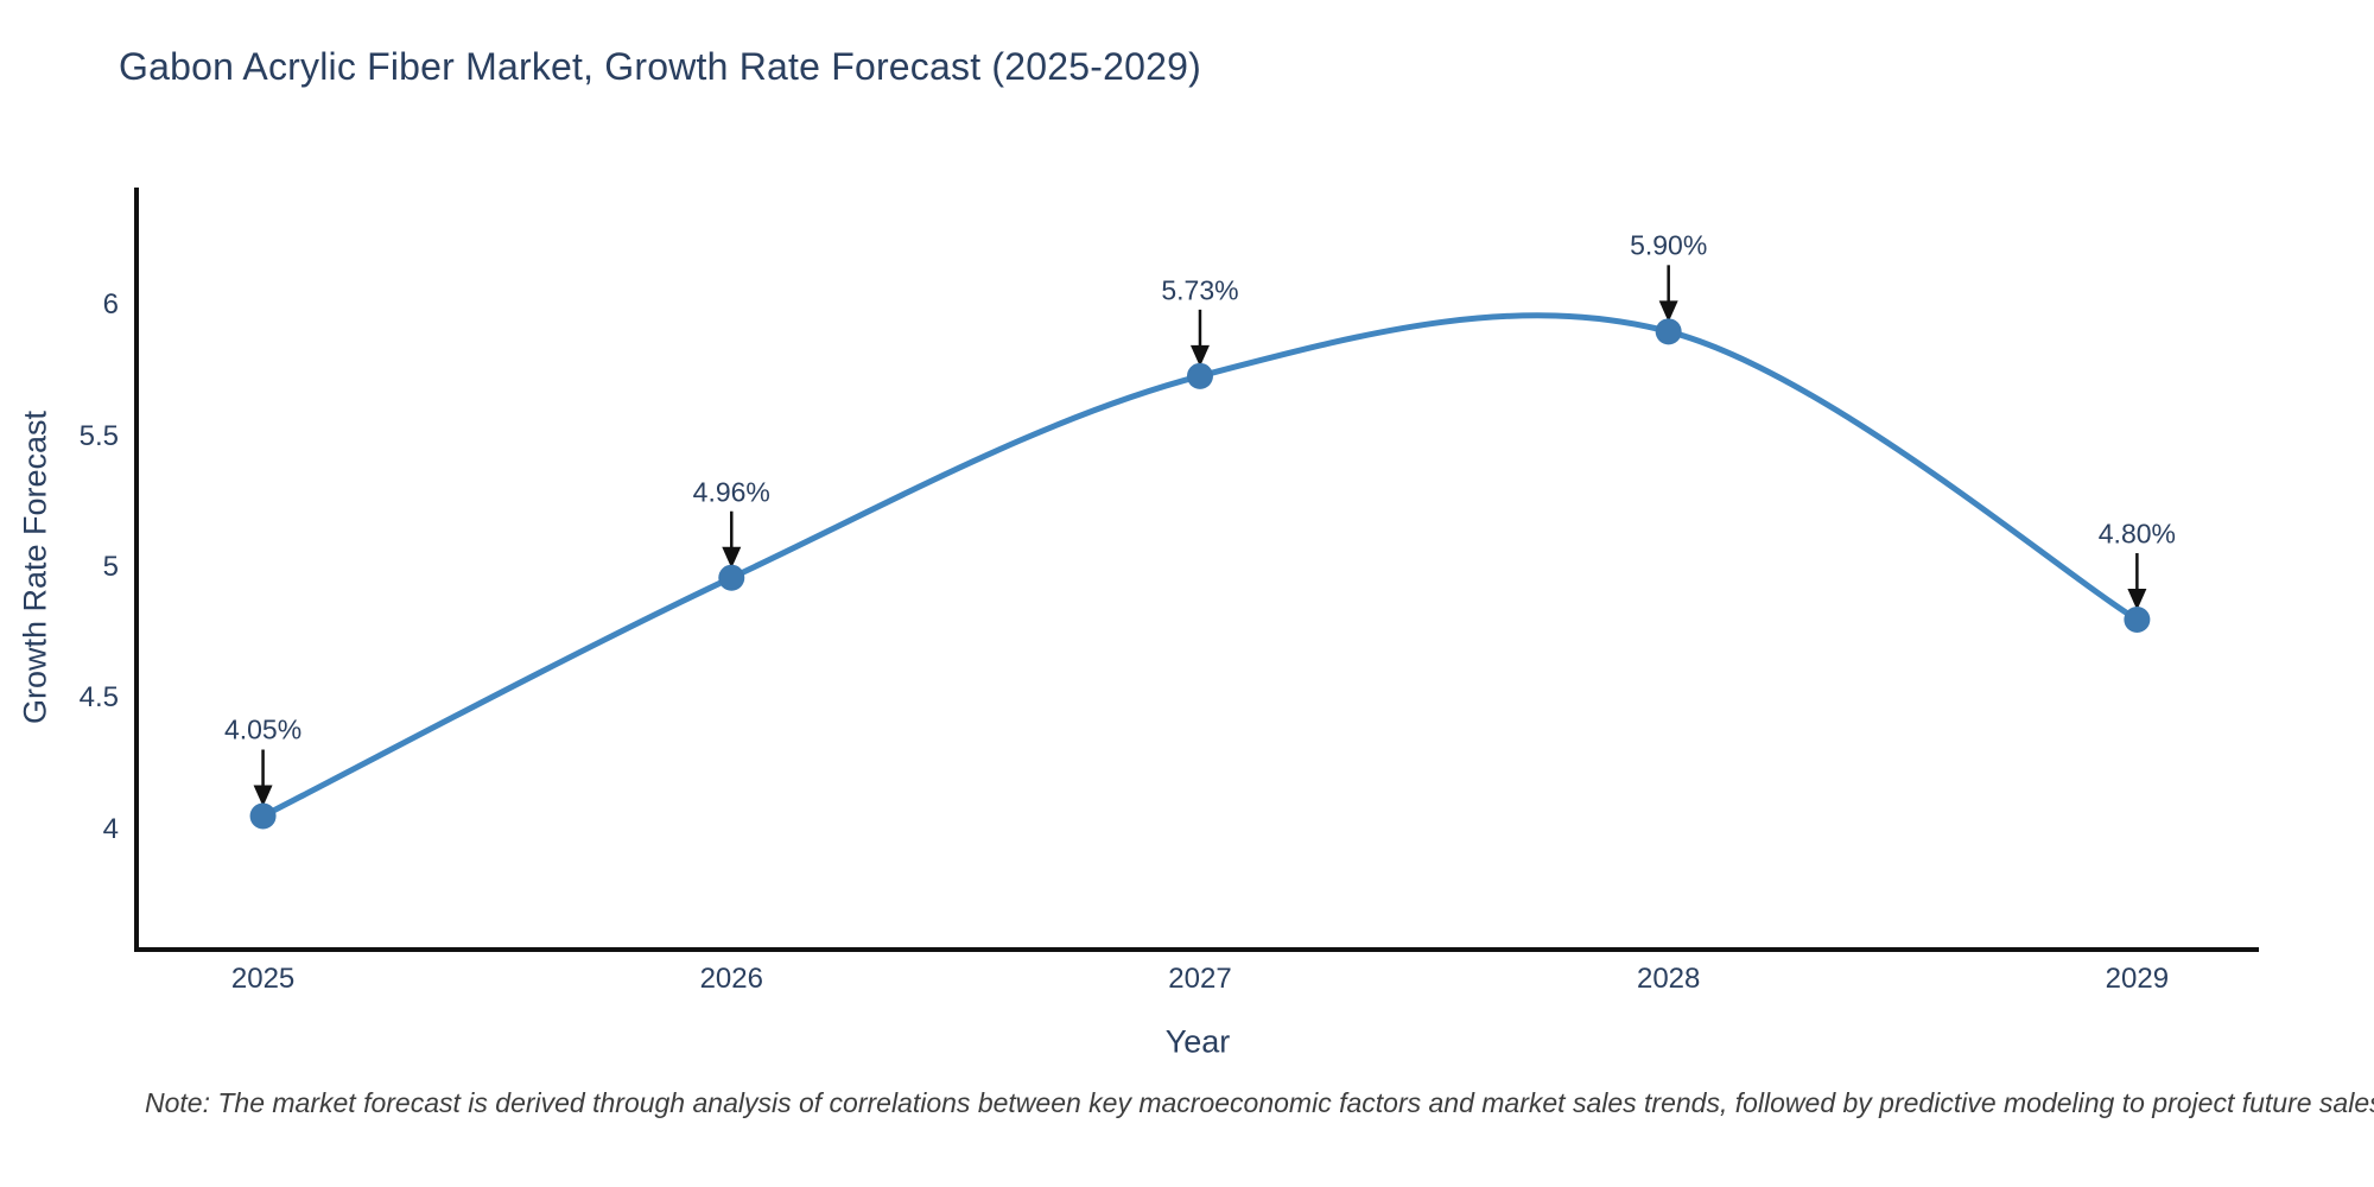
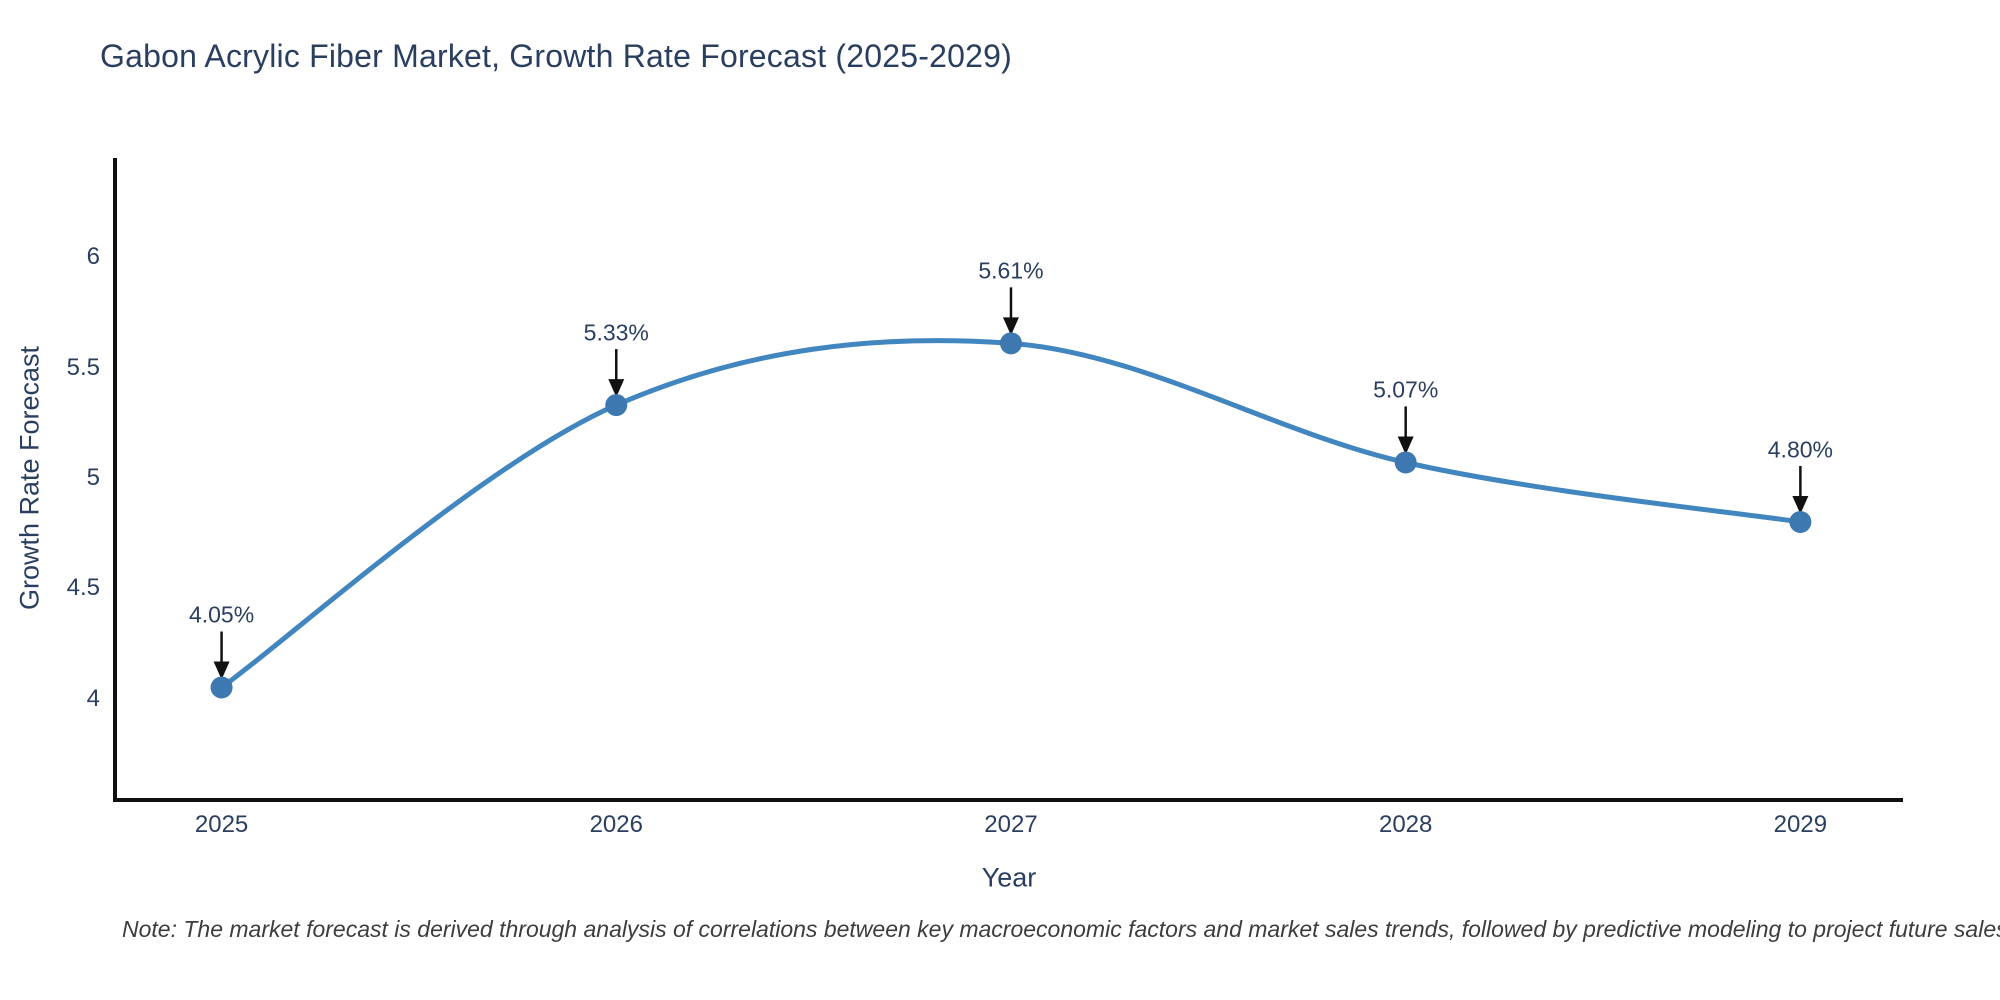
2026: 4.96% -> 5.33%
2027: 5.73% -> 5.61%
2028: 5.90% -> 5.07%
